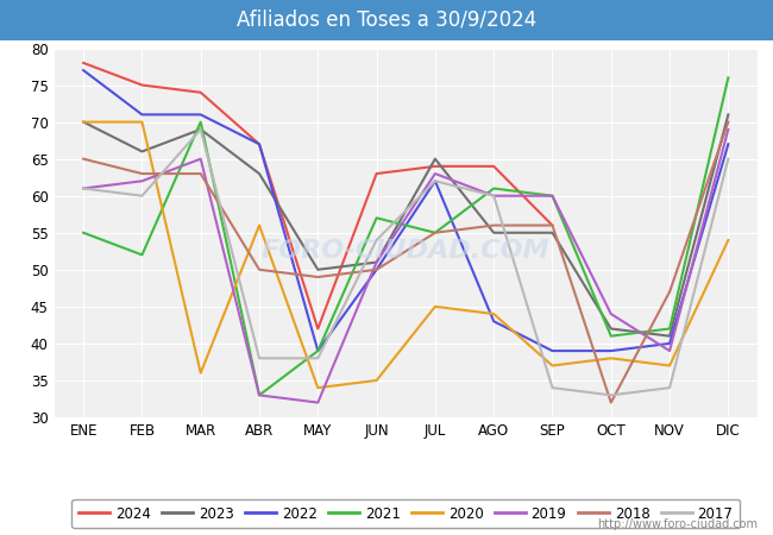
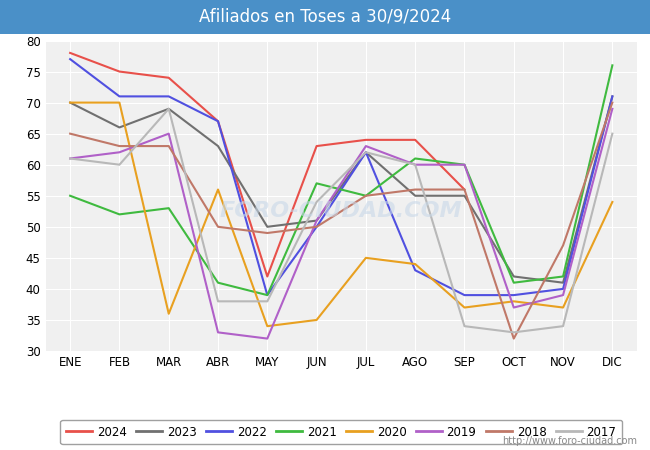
2021/MAR: 70 -> 53
2021/ABR: 33 -> 41
2023/JUL: 65 -> 62
2019/OCT: 44 -> 37
2022/DIC: 67 -> 71
